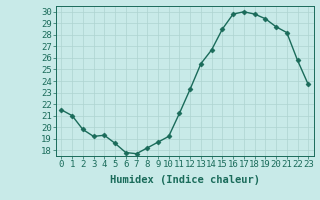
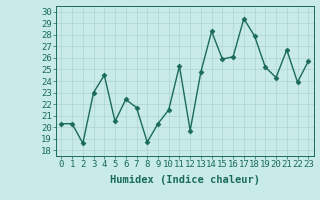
0: 21.5 -> 20.3
1: 21.0 -> 20.3
2: 19.8 -> 18.6
3: 19.2 -> 23.0
4: 19.3 -> 24.5
5: 18.6 -> 20.5
6: 17.8 -> 22.4
7: 17.7 -> 21.7
8: 18.2 -> 18.7
9: 18.7 -> 20.3
10: 19.2 -> 21.5
11: 21.2 -> 25.3
12: 23.3 -> 19.7
13: 25.5 -> 24.8
14: 26.7 -> 28.3
15: 28.5 -> 25.9
16: 29.8 -> 26.1
17: 30.0 -> 29.4
18: 29.8 -> 27.9
19: 29.4 -> 25.2
20: 28.7 -> 24.3
21: 28.2 -> 26.7
22: 25.8 -> 23.9
23: 23.7 -> 25.7
